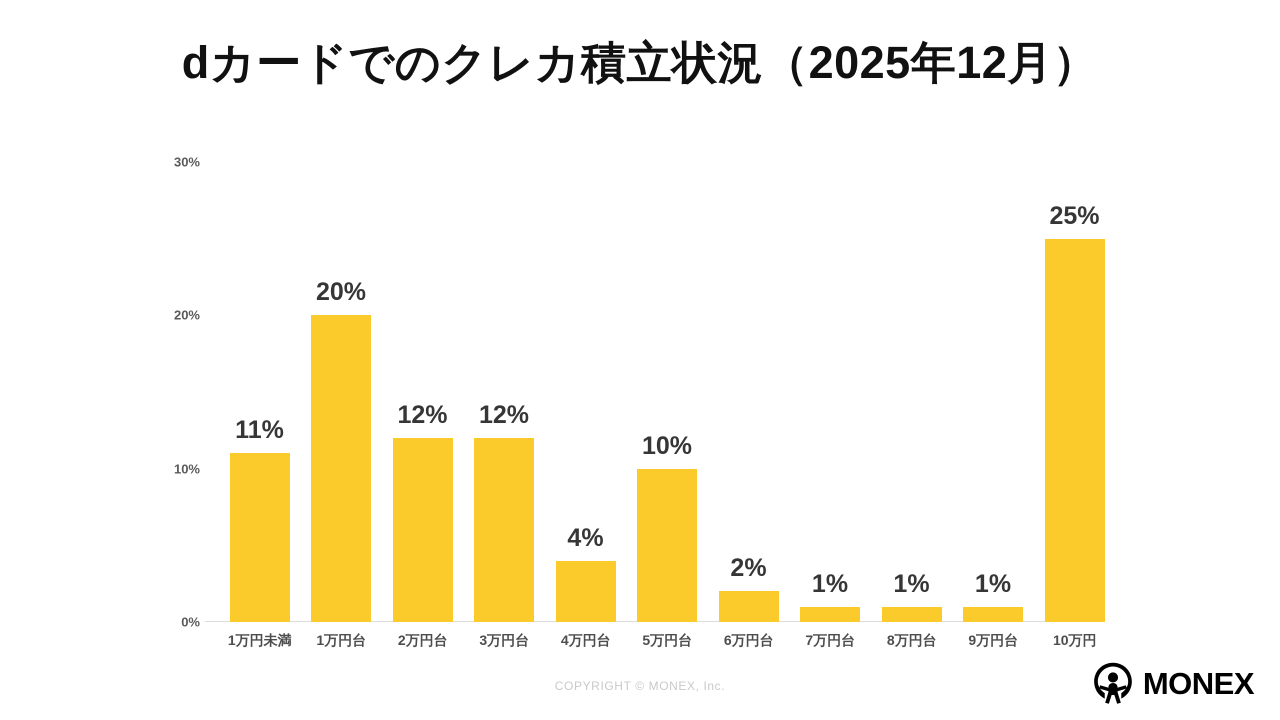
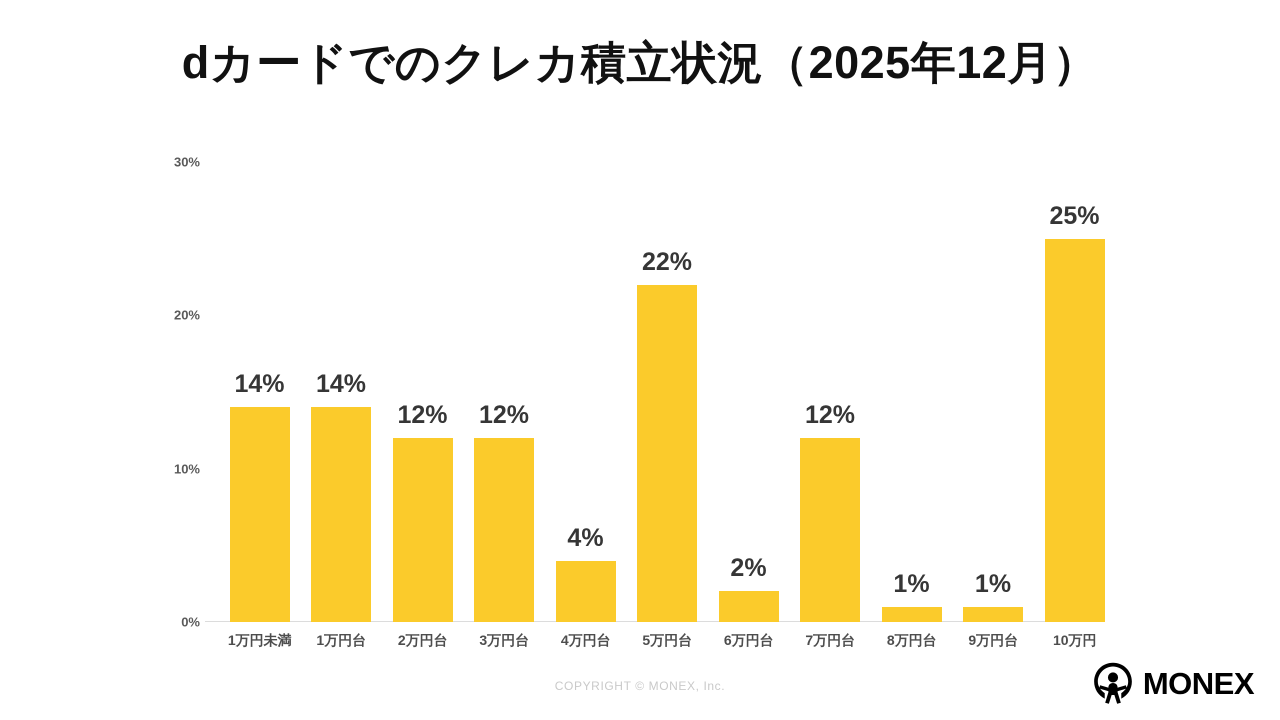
1万円未満: 11% -> 14%
1万円台: 20% -> 14%
5万円台: 10% -> 22%
7万円台: 1% -> 12%
